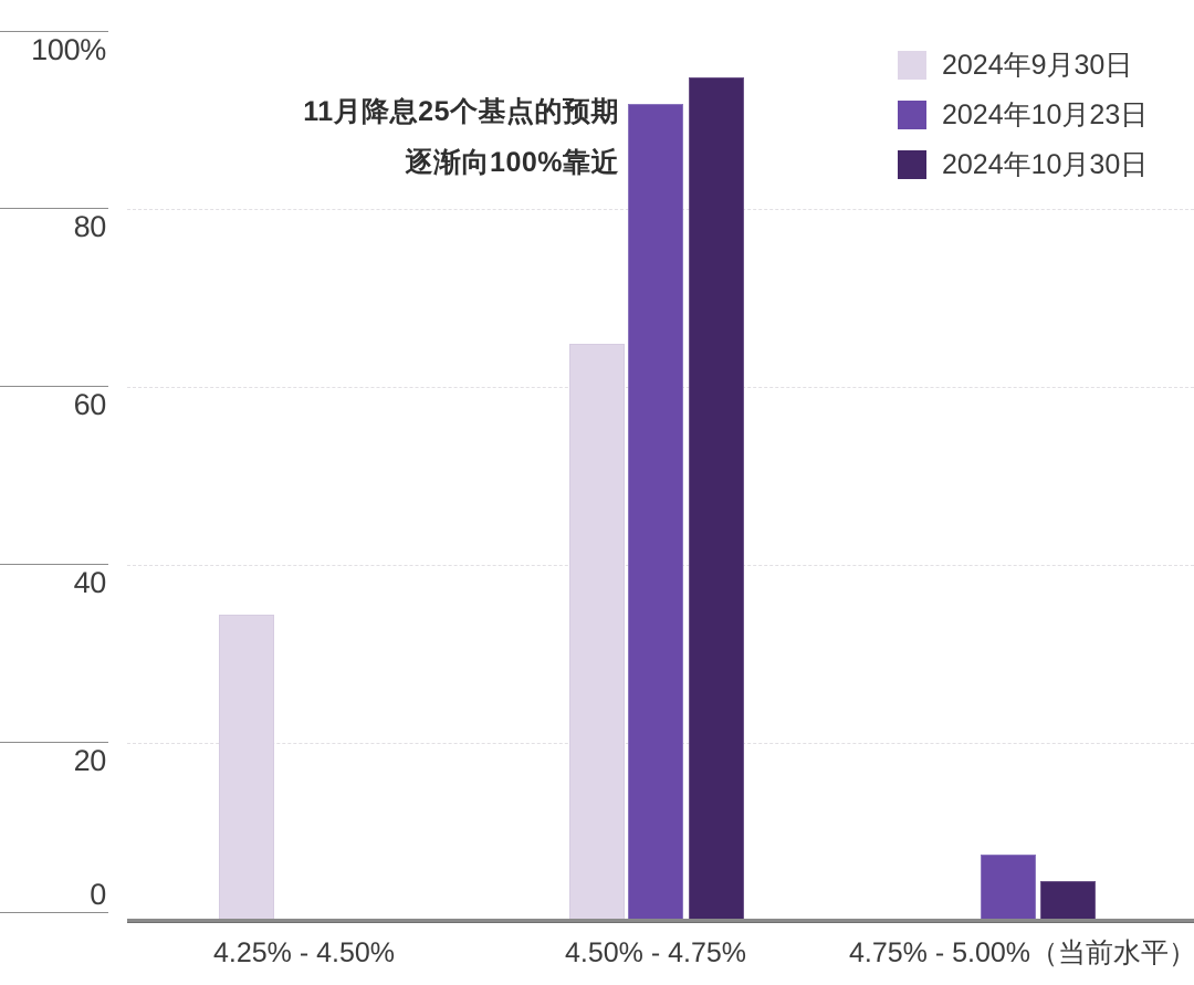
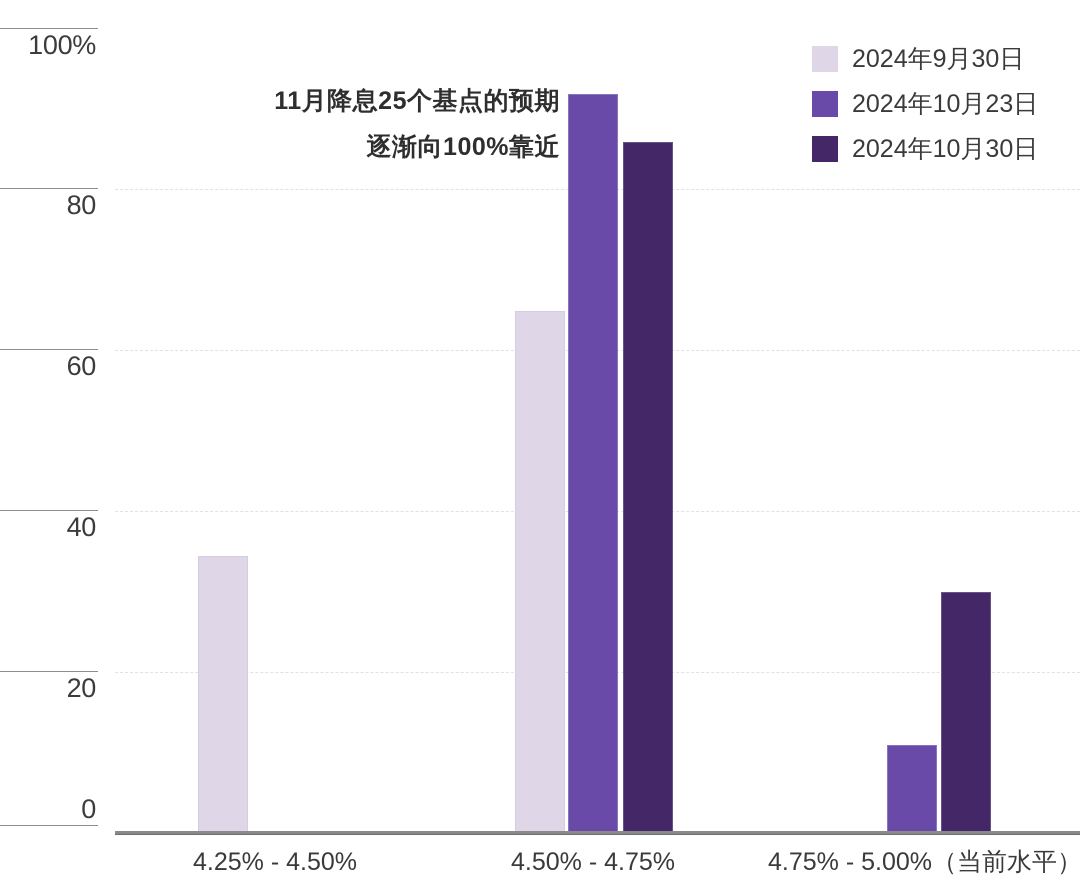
2024年10月30日/4.50% - 4.75%: 95 -> 86
2024年10月23日/4.75% - 5.00%（当前水平）: 8 -> 11
2024年10月30日/4.75% - 5.00%（当前水平）: 4 -> 30
